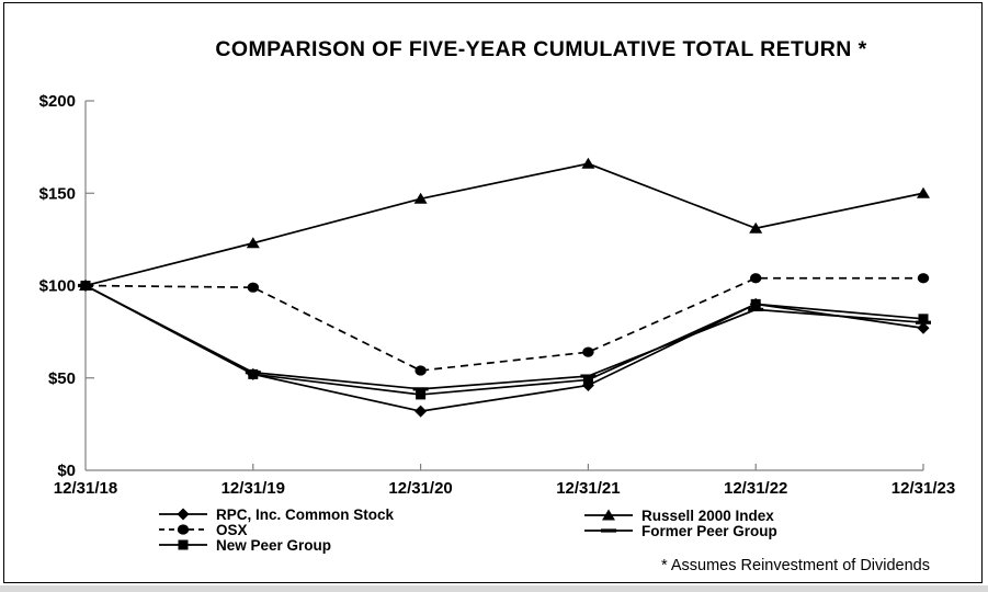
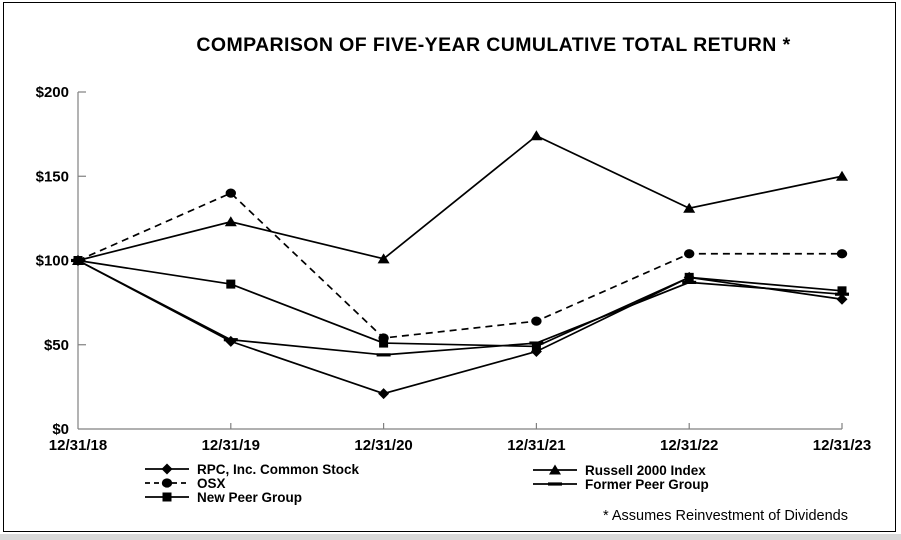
OSX/12/31/19: $99 -> $140
New Peer Group/12/31/19: $52 -> $86
RPC, Inc. Common Stock/12/31/20: $32 -> $21
New Peer Group/12/31/20: $41 -> $51
Russell 2000 Index/12/31/20: $147 -> $101
Russell 2000 Index/12/31/21: $166 -> $174
